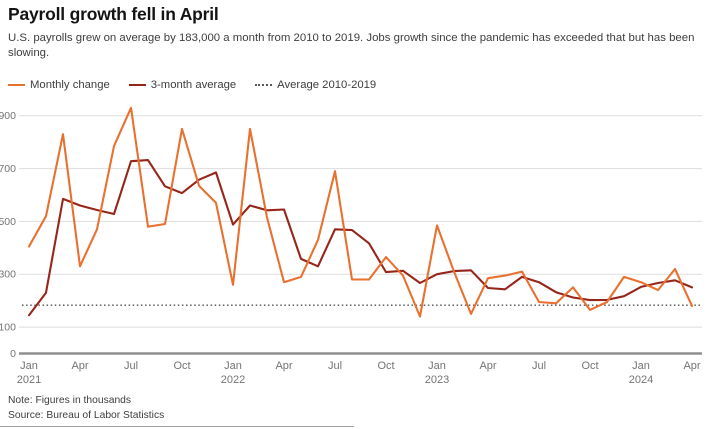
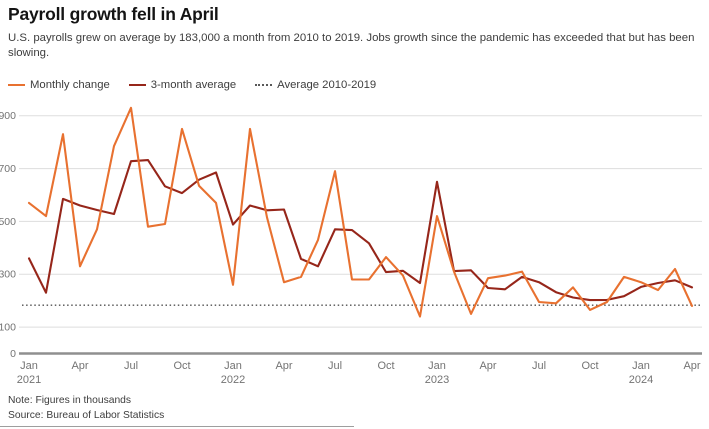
Monthly change/Jan 2021: 400 -> 570
3-month average/Jan 2021: 140 -> 360
Monthly change/Jan 2023: 480 -> 520
3-month average/Jan 2023: 300 -> 650
